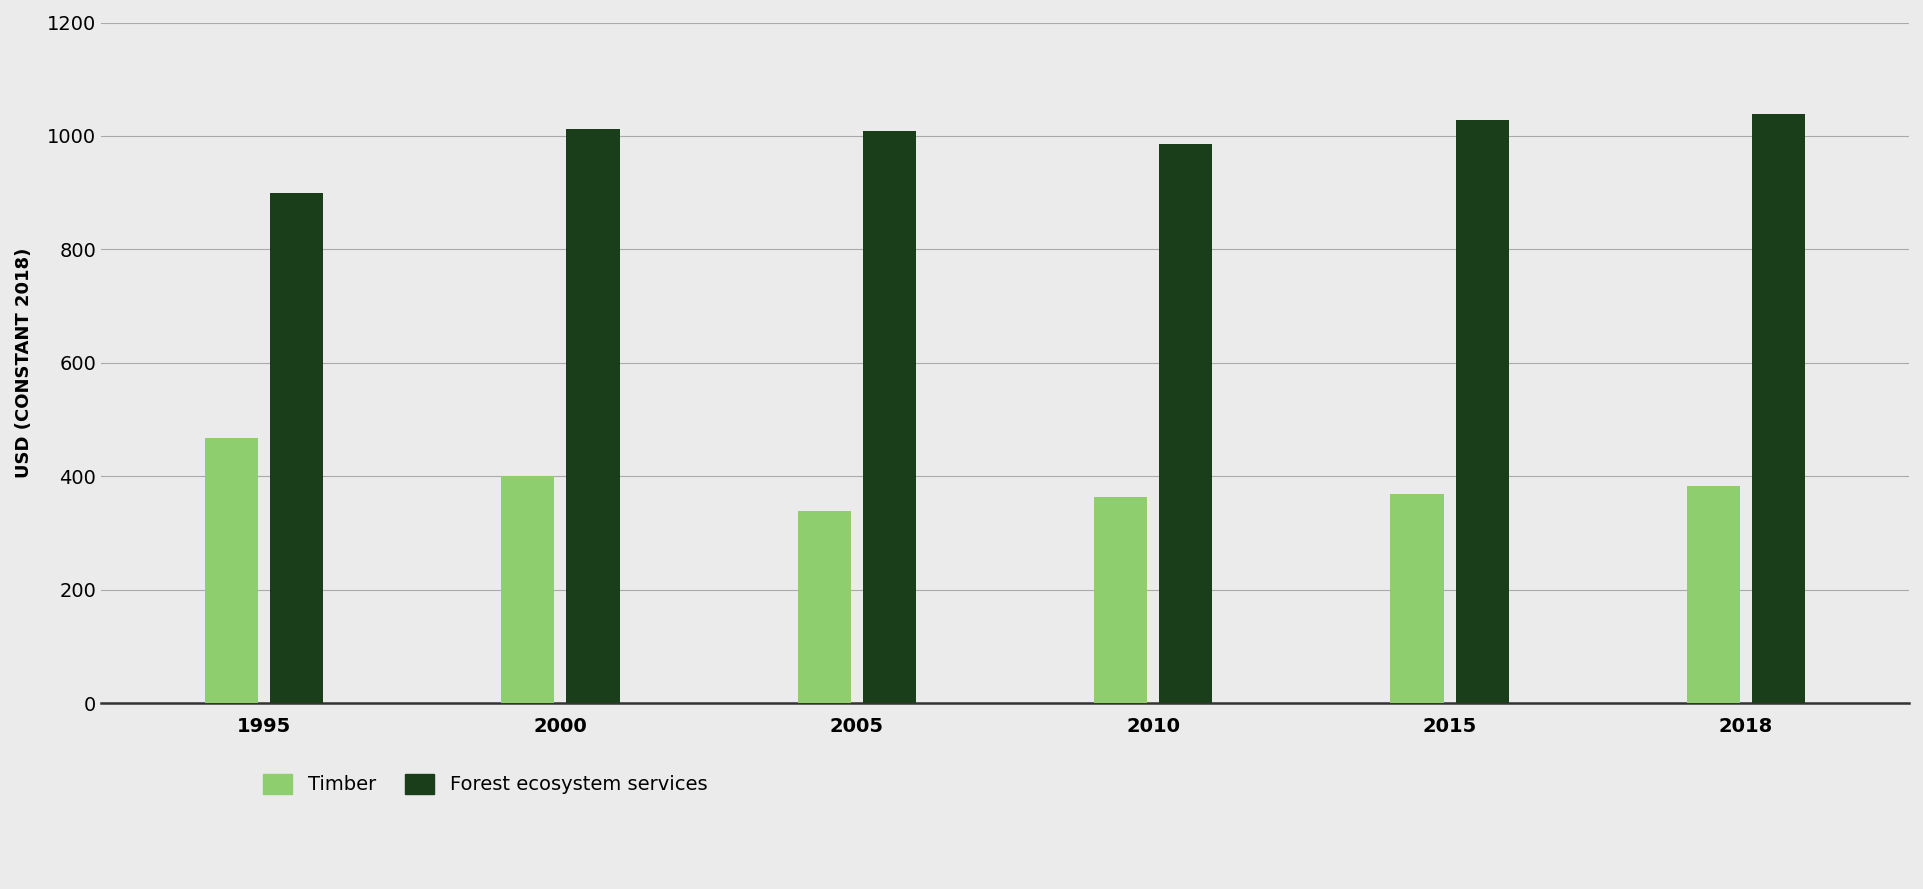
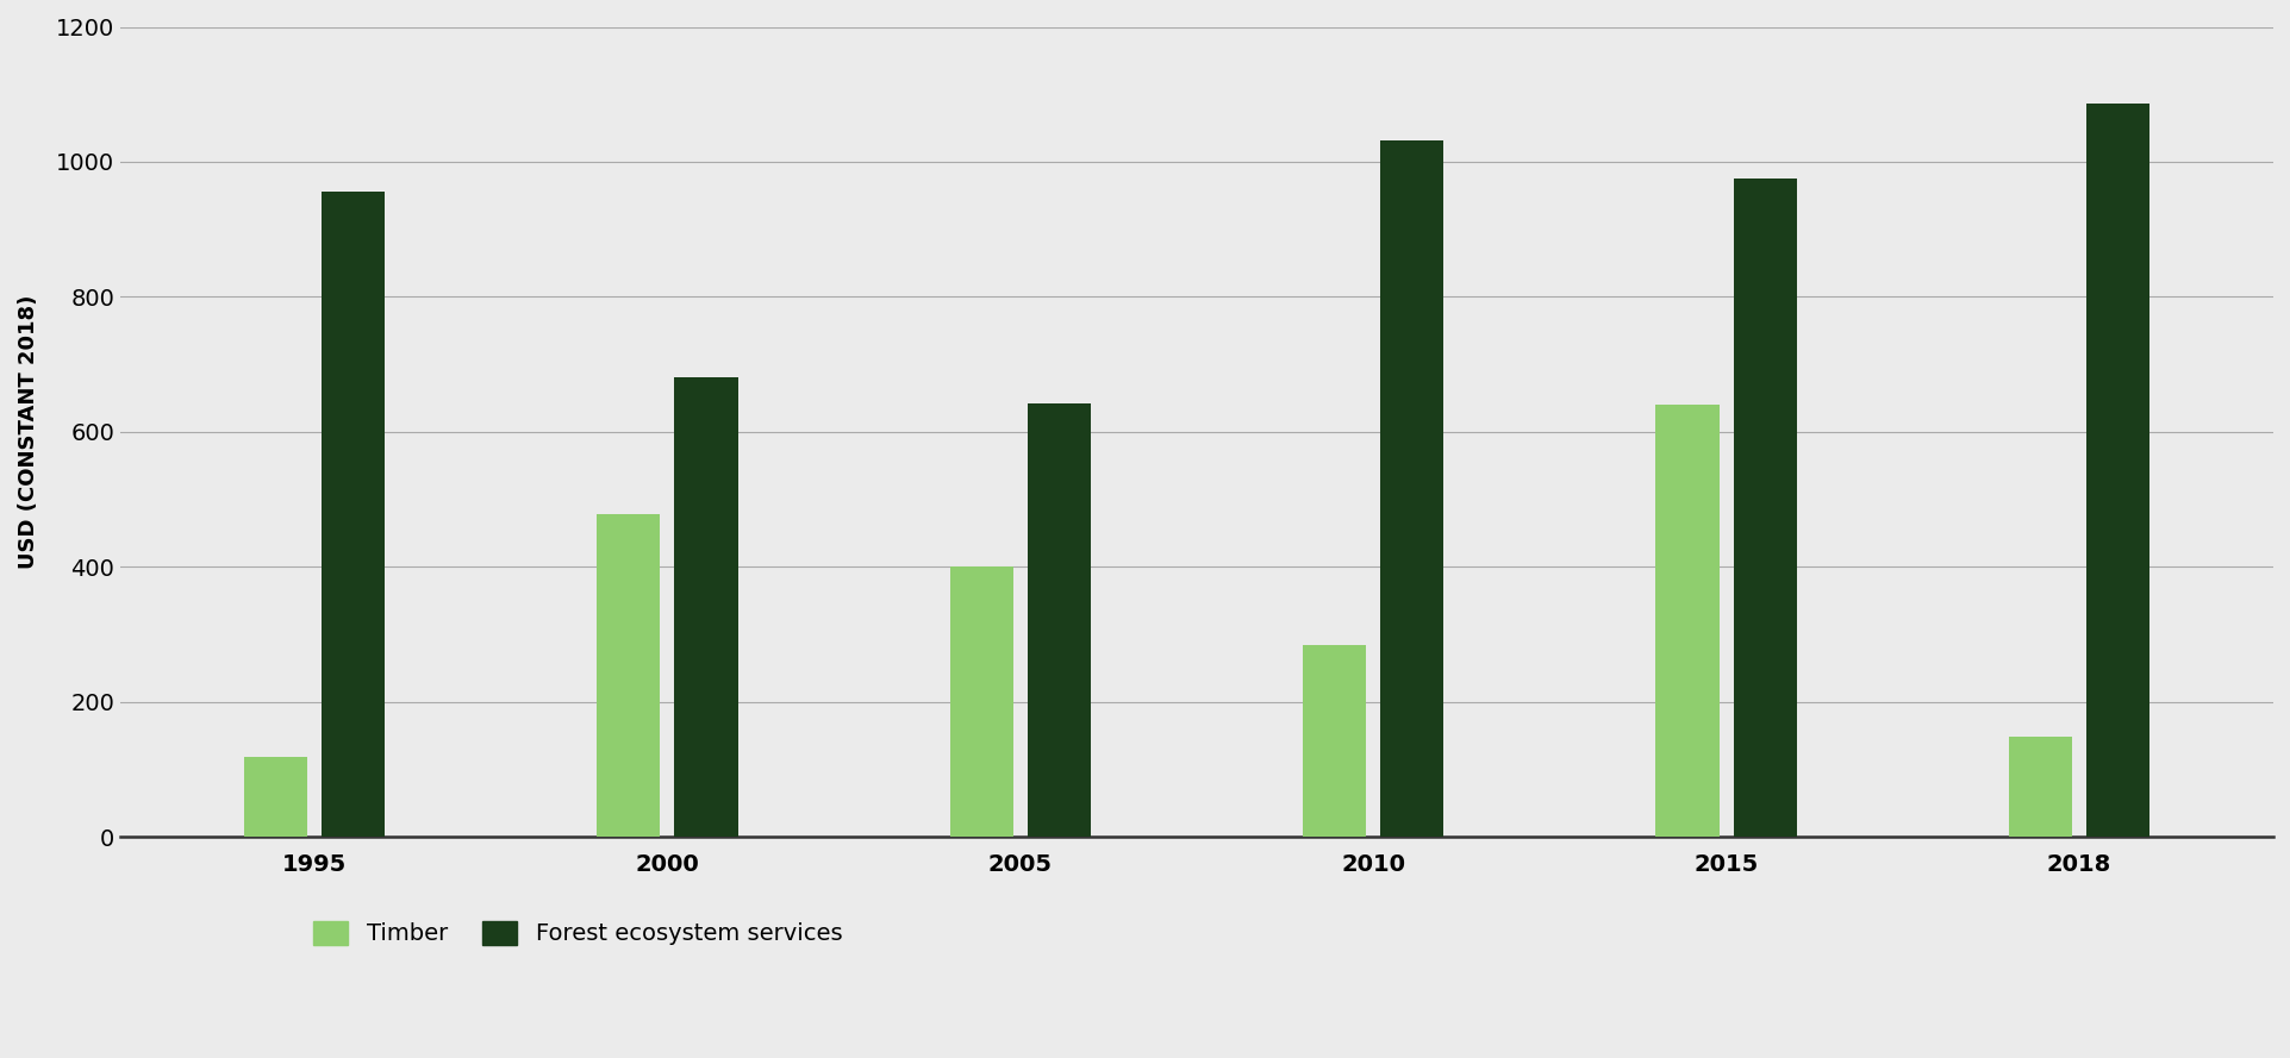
Timber/1995: 467 -> 118
Forest ecosystem services/1995: 900 -> 956
Timber/2000: 400 -> 478
Forest ecosystem services/2000: 1012 -> 680
Timber/2005: 338 -> 400
Forest ecosystem services/2005: 1008 -> 642
Timber/2010: 363 -> 284
Forest ecosystem services/2010: 985 -> 1032
Timber/2015: 368 -> 640
Forest ecosystem services/2015: 1028 -> 976
Timber/2018: 382 -> 148
Forest ecosystem services/2018: 1038 -> 1086
